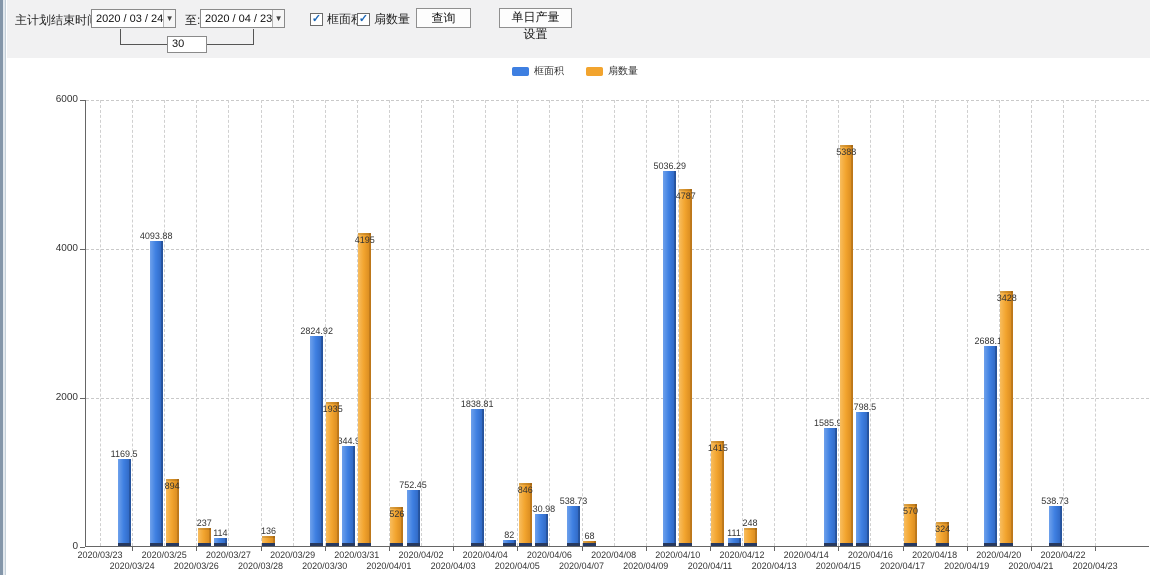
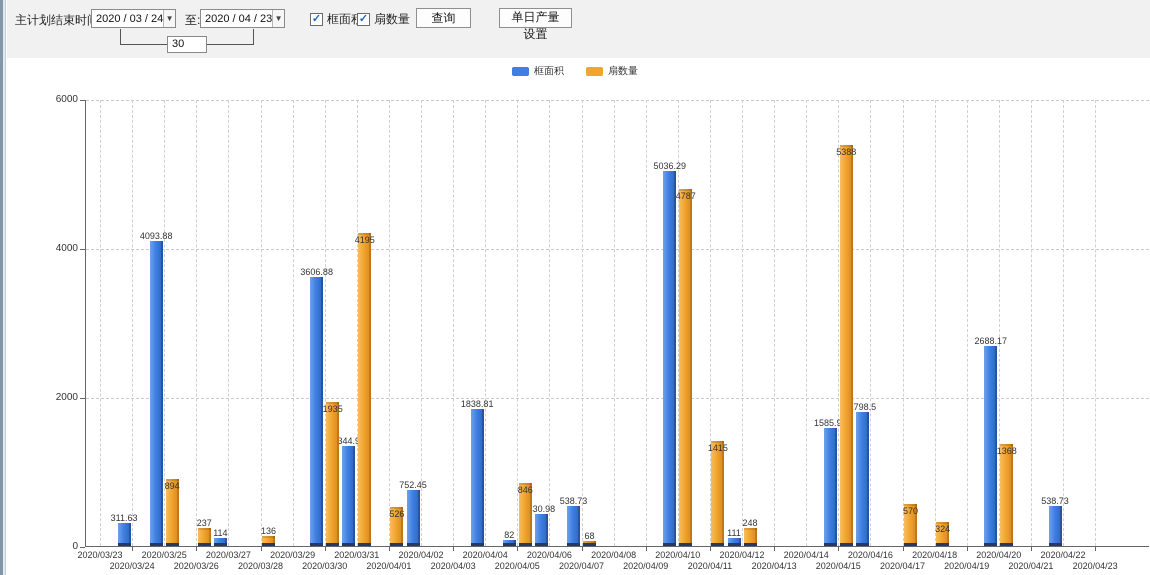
框面积/2020/03/24: 1169.5 -> 311.63
框面积/2020/03/30: 2824.92 -> 3606.88
扇数量/2020/04/20: 3428 -> 1368
